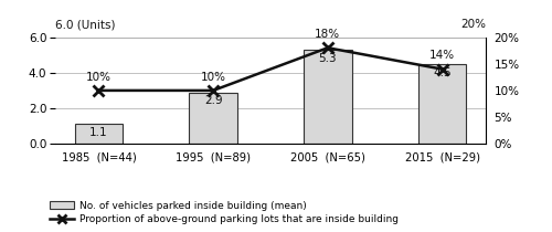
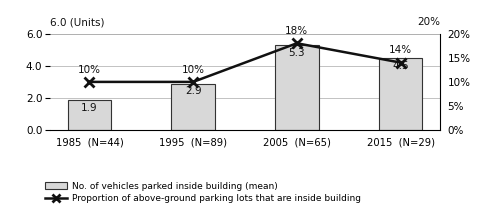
No. of vehicles parked inside building (mean)/1985 (N=44): 1.1 -> 1.9
